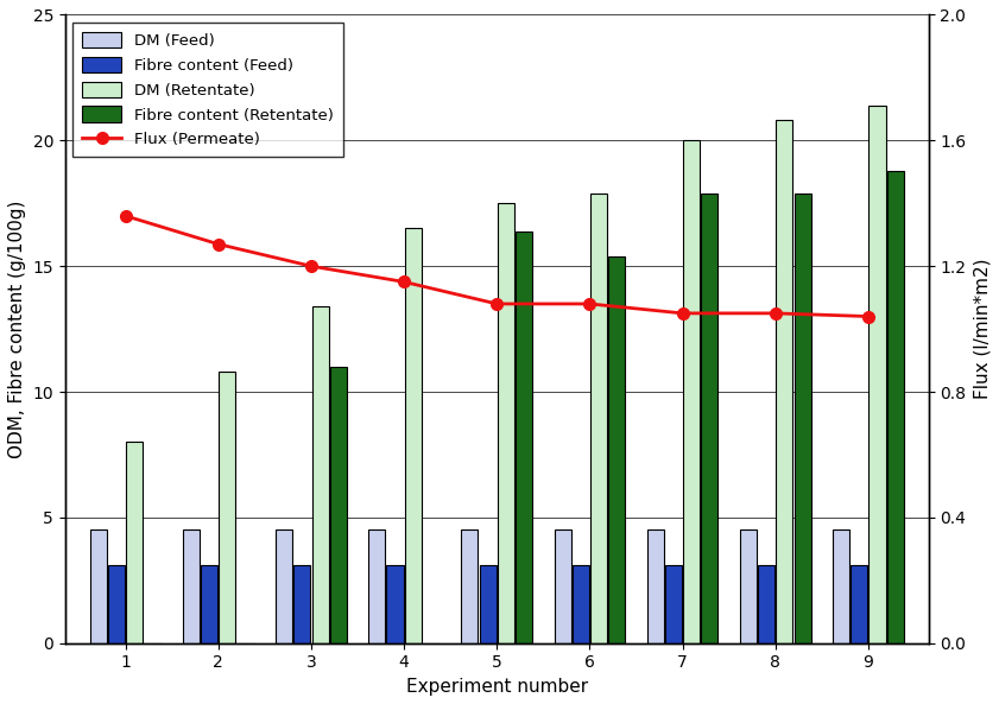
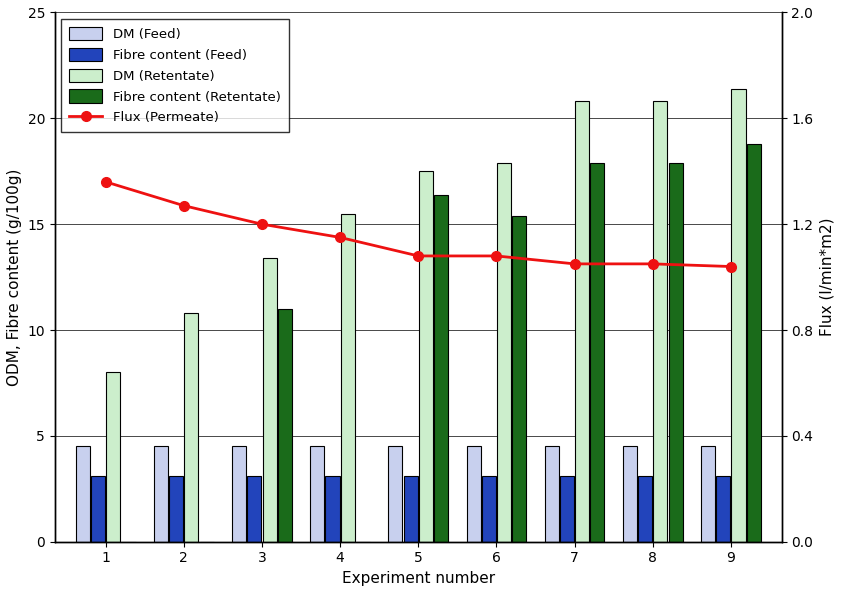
DM (Retentate)/4: 16.5 -> 15.5
DM (Retentate)/7: 20.0 -> 20.8
